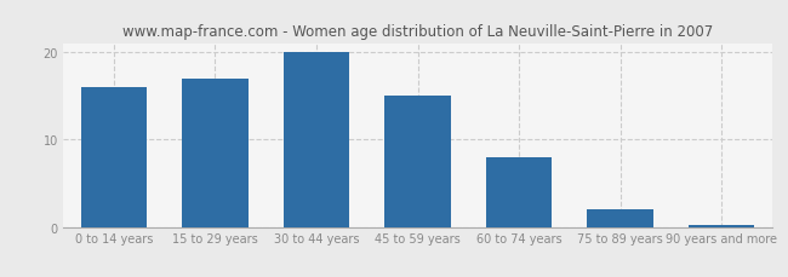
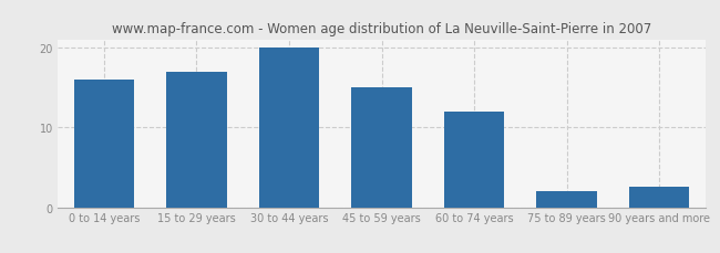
60 to 74 years: 8.0 -> 12.0
90 years and more: 0.2 -> 2.6
